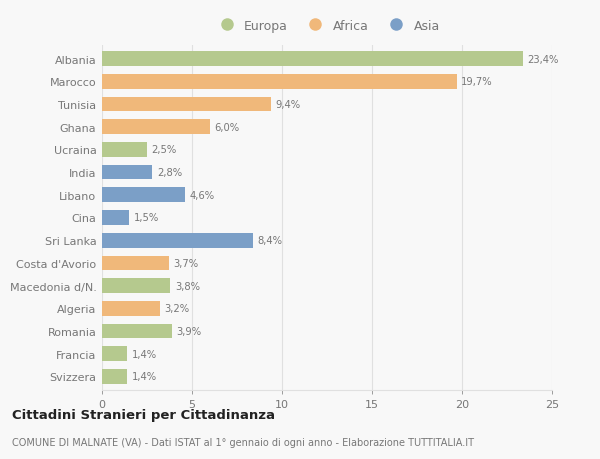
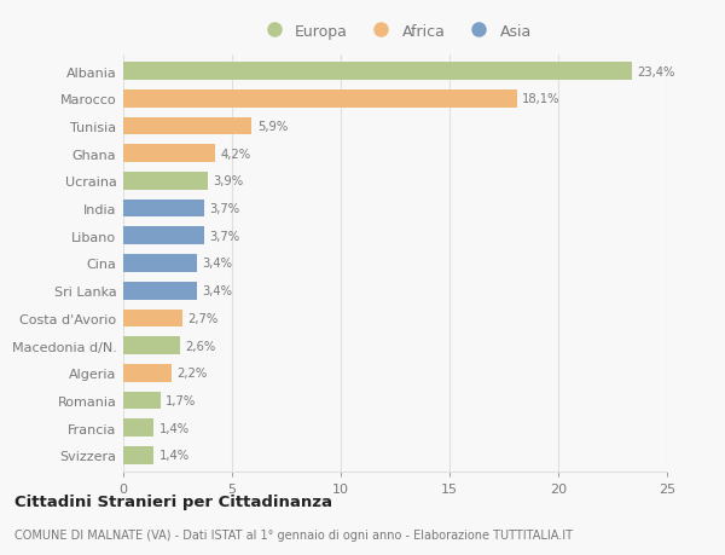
Marocco: 19,7% -> 18,1%
Tunisia: 9,4% -> 5,9%
Ghana: 6,0% -> 4,2%
Ucraina: 2,5% -> 3,9%
India: 2,8% -> 3,7%
Libano: 4,6% -> 3,7%
Cina: 1,5% -> 3,4%
Sri Lanka: 8,4% -> 3,4%
Costa d'Avorio: 3,7% -> 2,7%
Macedonia d/N.: 3,8% -> 2,6%
Algeria: 3,2% -> 2,2%
Romania: 3,9% -> 1,7%
